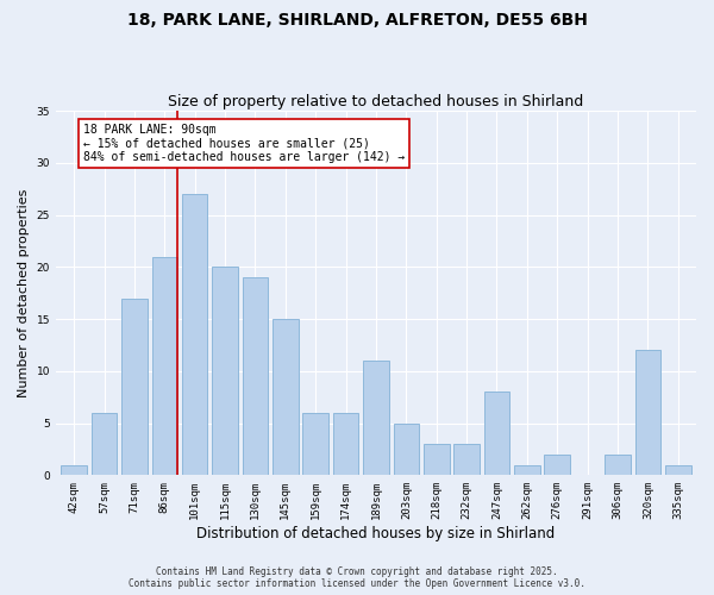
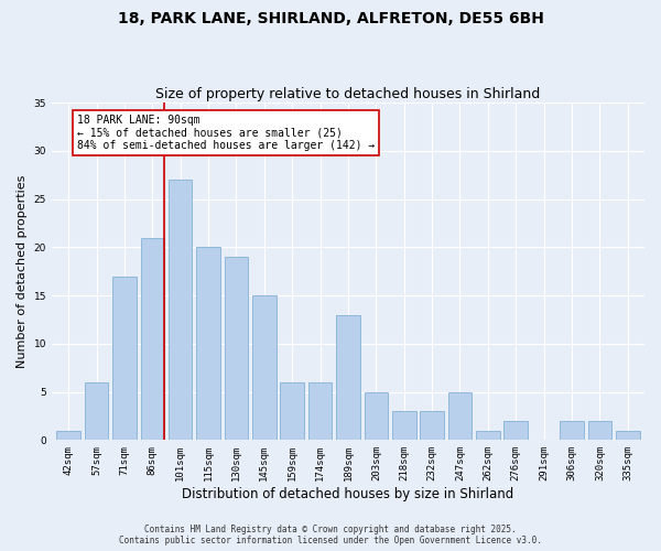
189sqm: 11 -> 13
247sqm: 8 -> 5
320sqm: 12 -> 2
